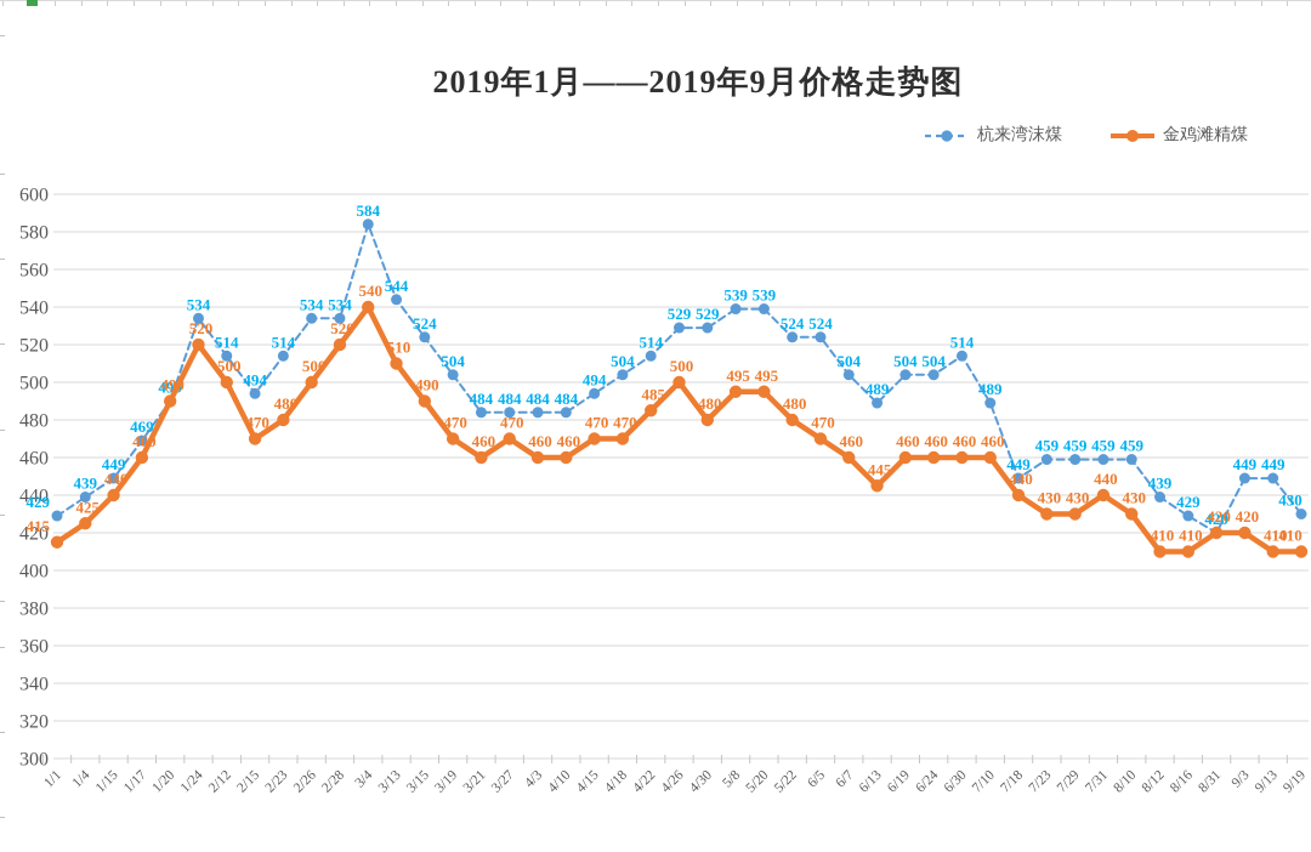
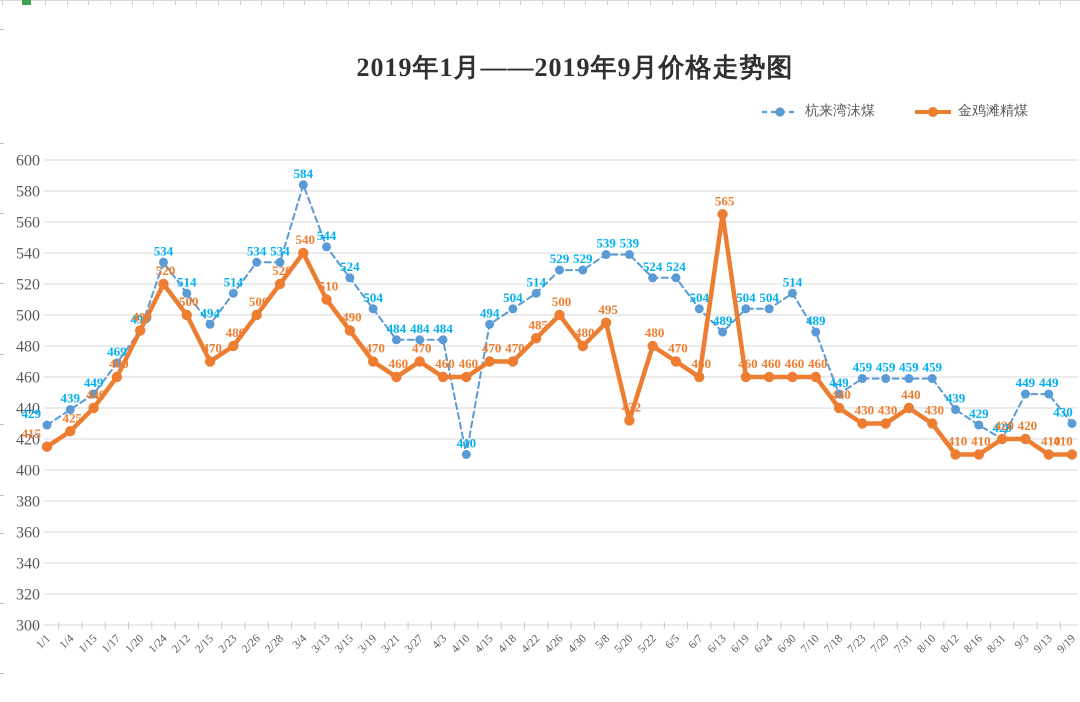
杭来湾沫煤/4/10: 484 -> 410
金鸡滩精煤/5/20: 495 -> 432
金鸡滩精煤/6/13: 445 -> 565
